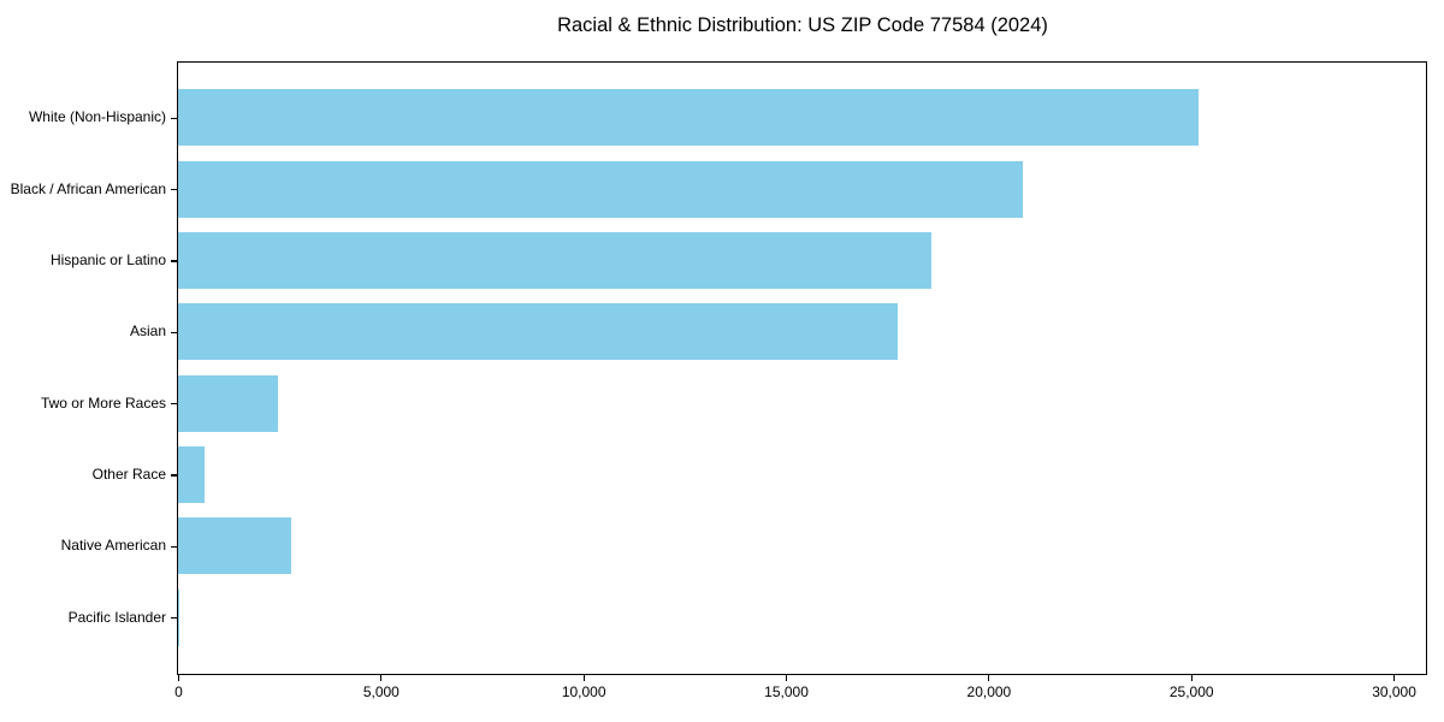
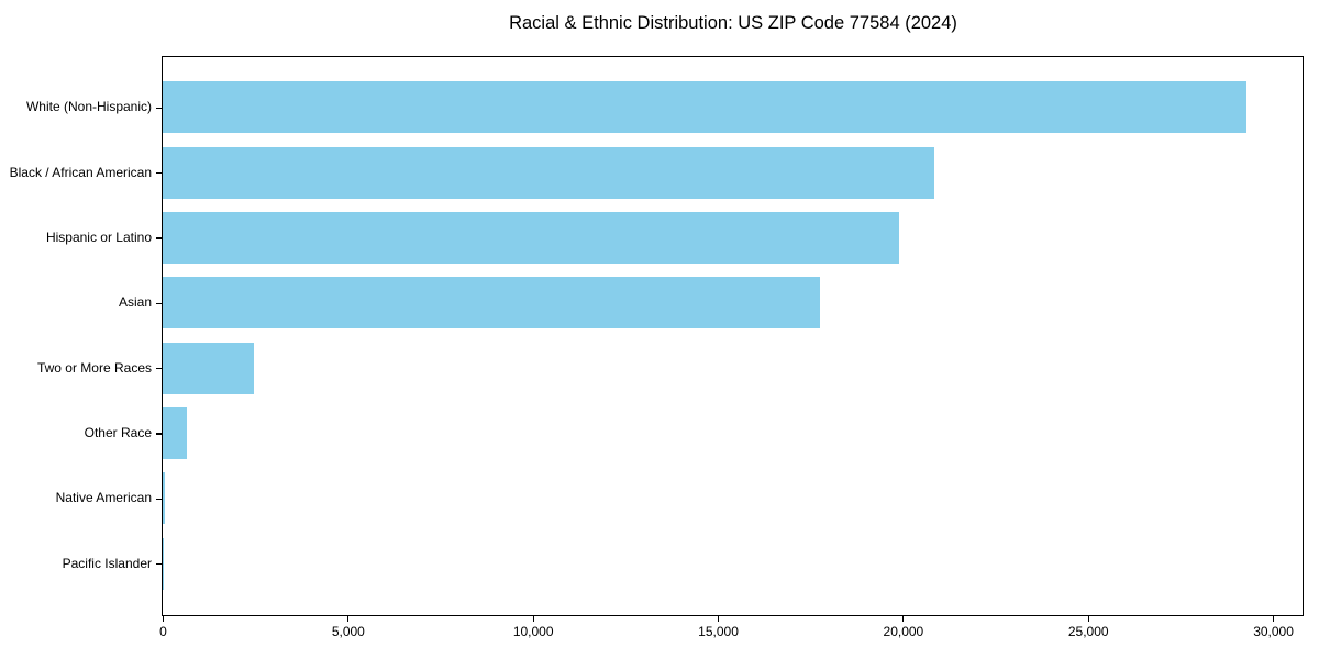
White (Non-Hispanic): 25200 -> 29300
Hispanic or Latino: 18600 -> 19900
Native American: 2800 -> 100
